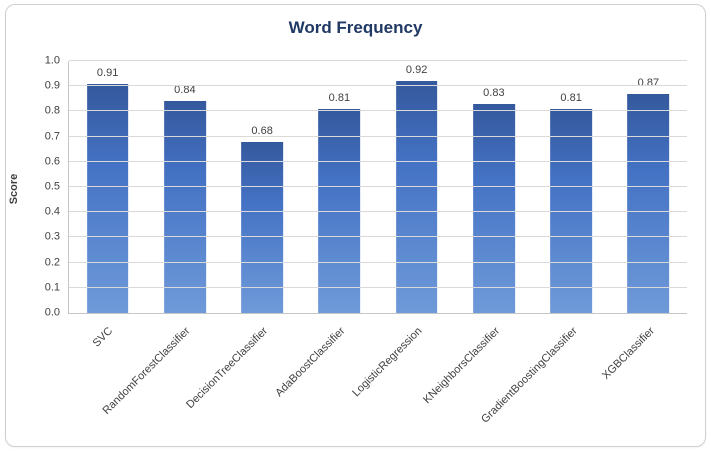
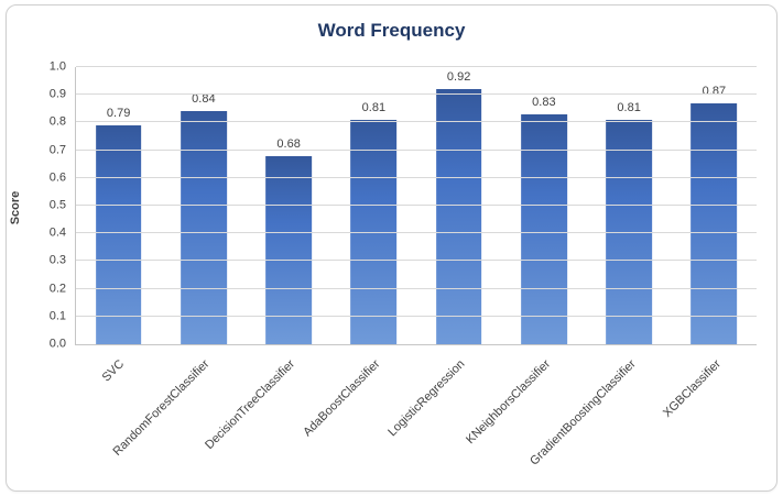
SVC: 0.91 -> 0.79
